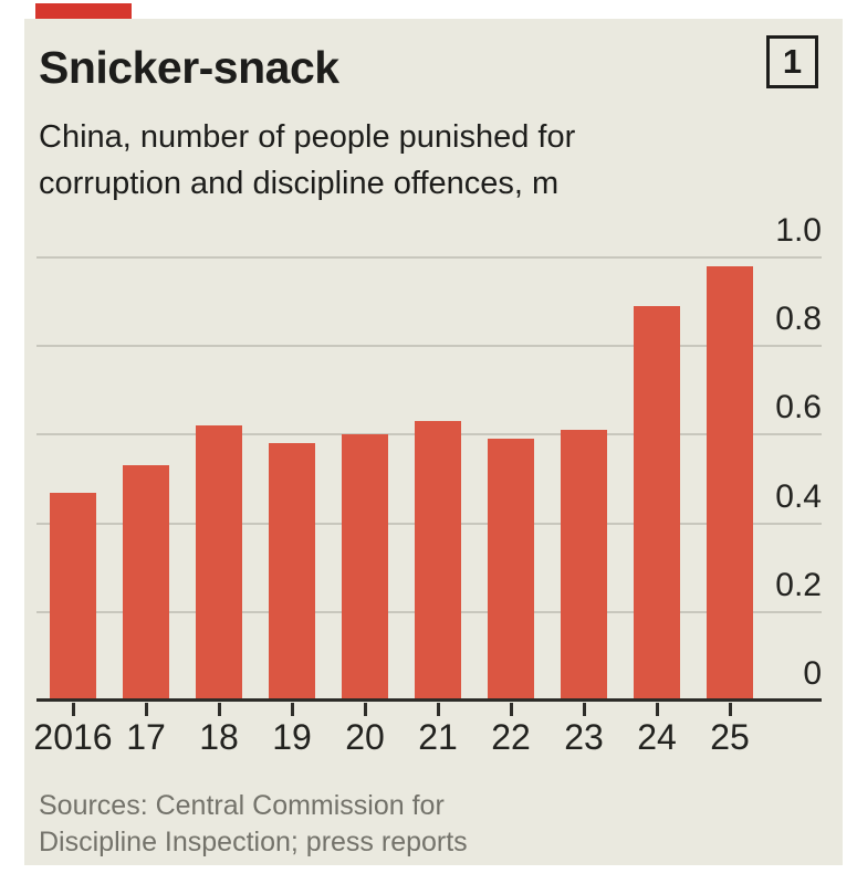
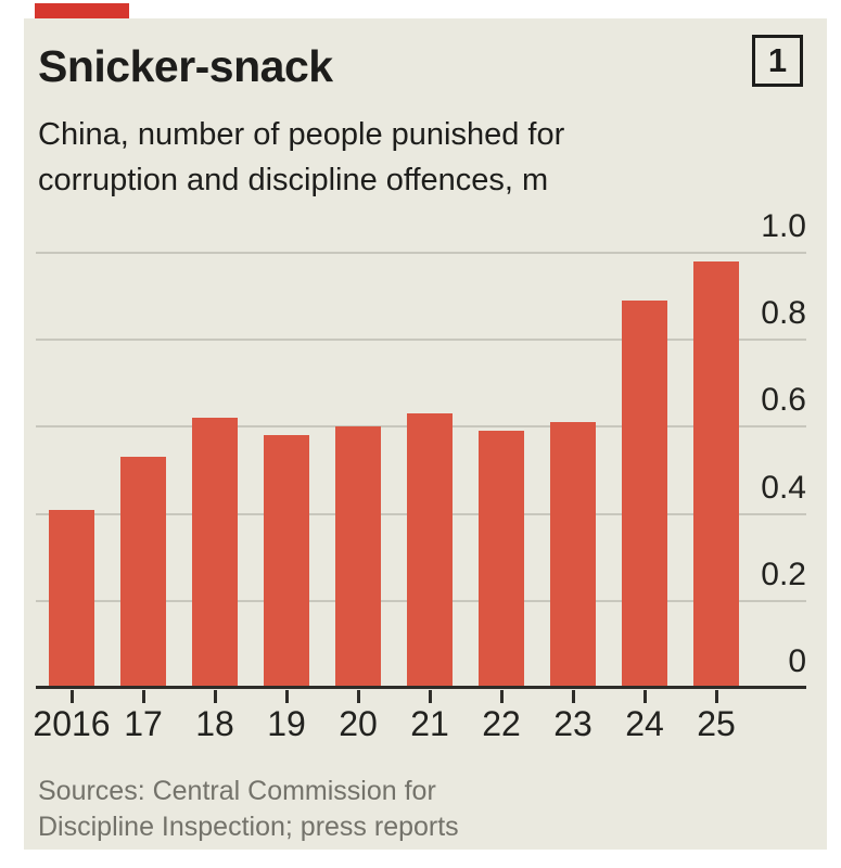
2016: 0.47 -> 0.41
